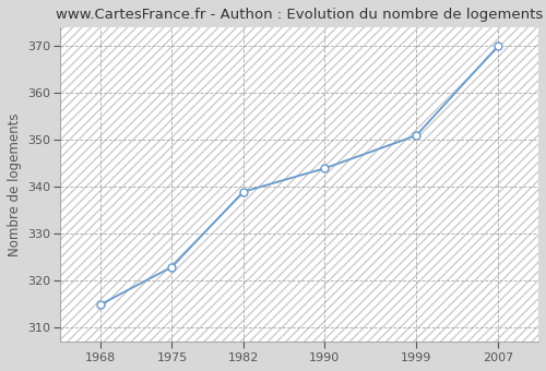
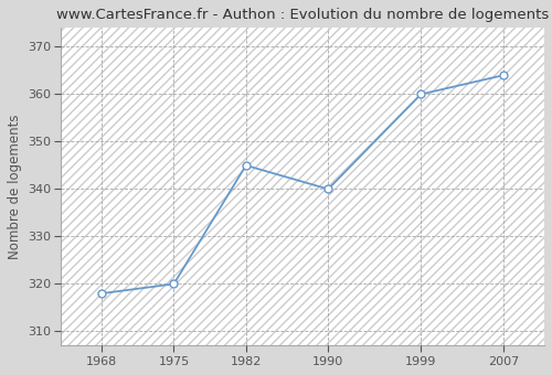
1968: 315 -> 318
1975: 323 -> 320
1982: 339 -> 345
1990: 344 -> 340
1999: 351 -> 360
2007: 370 -> 364
